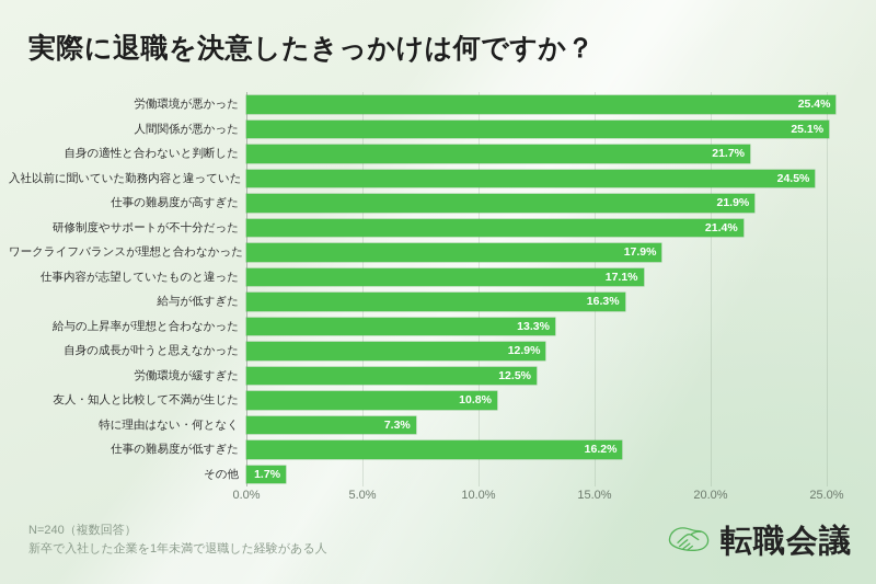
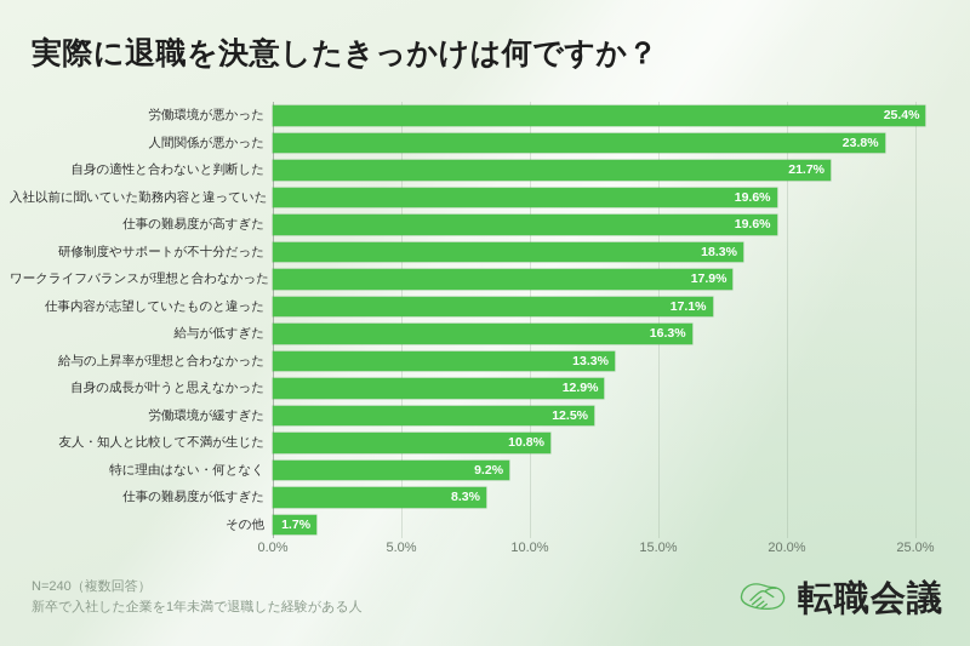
人間関係が悪かった: 25.1% -> 23.8%
入社以前に聞いていた勤務内容と違っていた: 24.5% -> 19.6%
仕事の難易度が高すぎた: 21.9% -> 19.6%
研修制度やサポートが不十分だった: 21.4% -> 18.3%
特に理由はない・何となく: 7.3% -> 9.2%
仕事の難易度が低すぎた: 16.2% -> 8.3%
